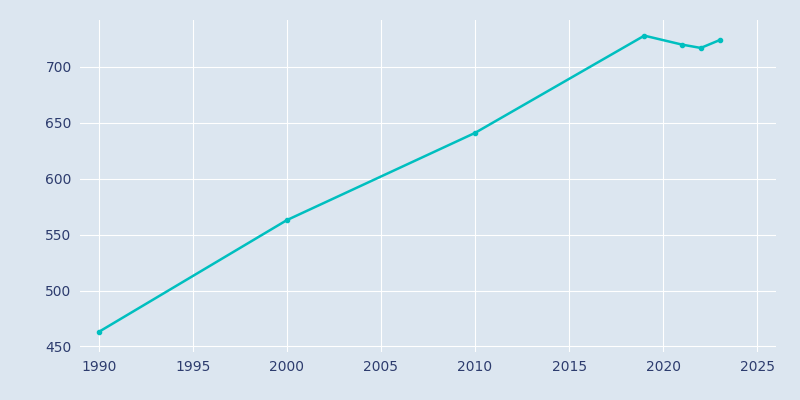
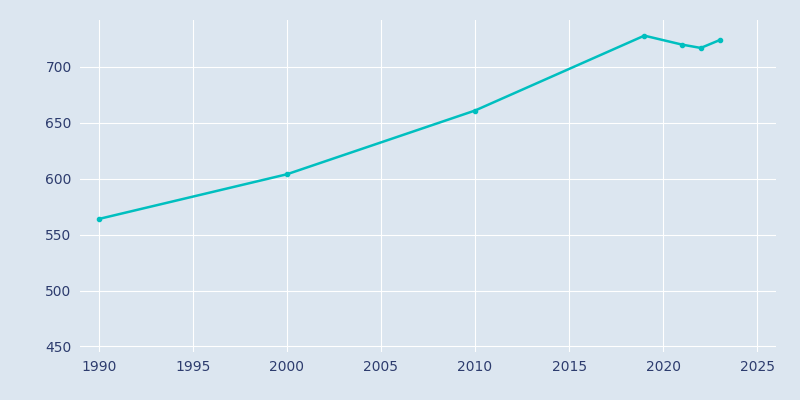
1990: 463 -> 564
2000: 563 -> 604
2010: 641 -> 661
